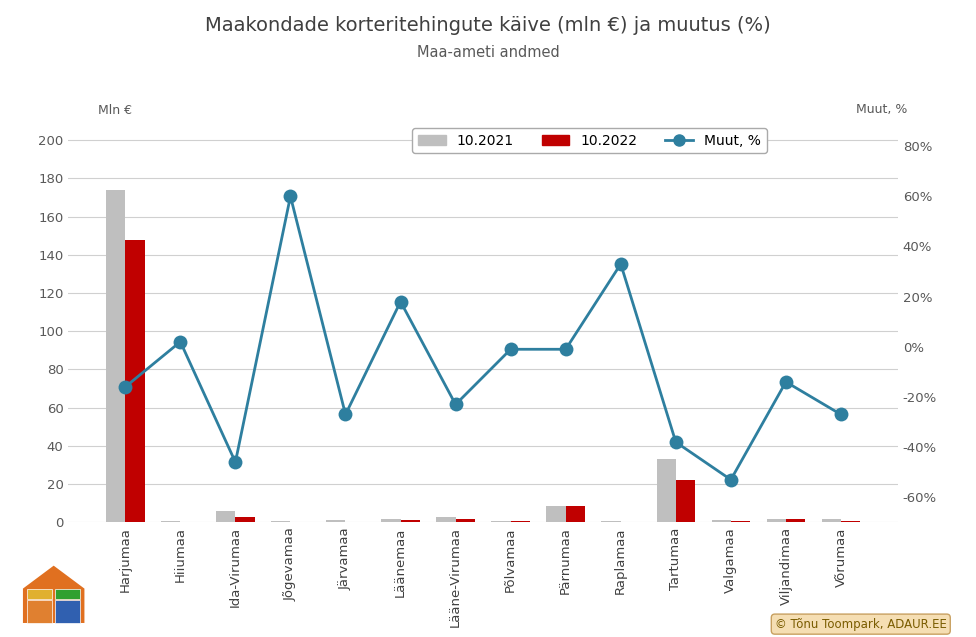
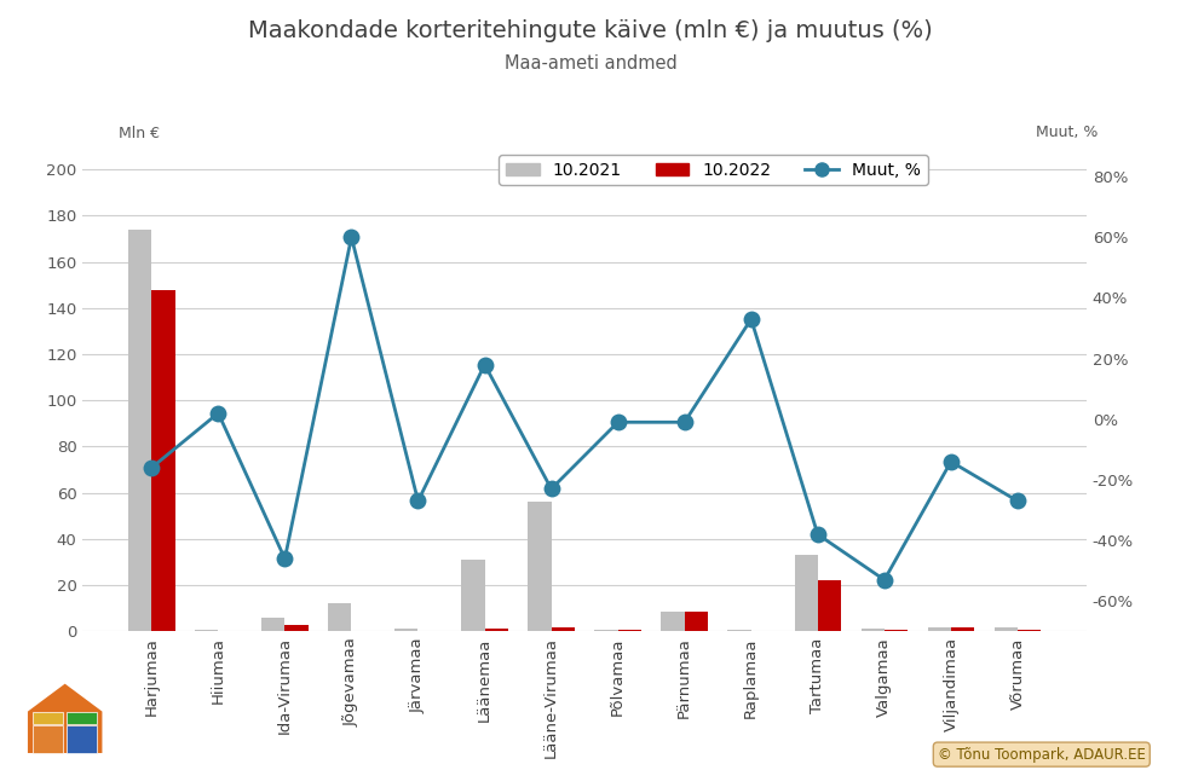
10.2021/Jõgevamaa: 0 -> 12
10.2021/Läänemaa: 2 -> 31
10.2021/Lääne-Virumaa: 3 -> 56
